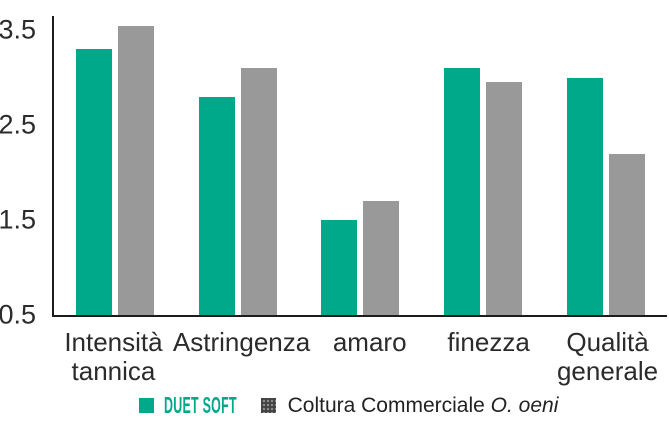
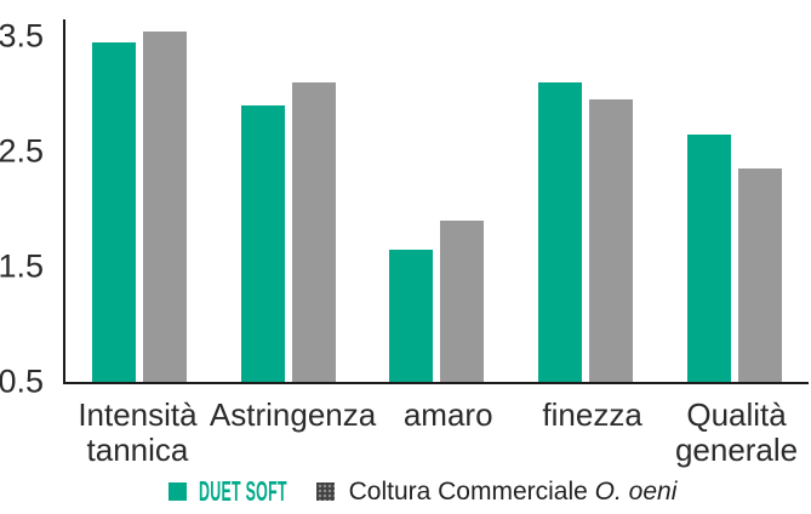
DUET SOFT/Intensità tannica: 3.3 -> 3.5
DUET SOFT/Astringenza: 2.8 -> 2.9
DUET SOFT/amaro: 1.5 -> 1.6
Coltura Commerciale O. oeni/amaro: 1.7 -> 1.9
DUET SOFT/Qualità generale: 3.0 -> 2.6
Coltura Commerciale O. oeni/Qualità generale: 2.2 -> 2.4
